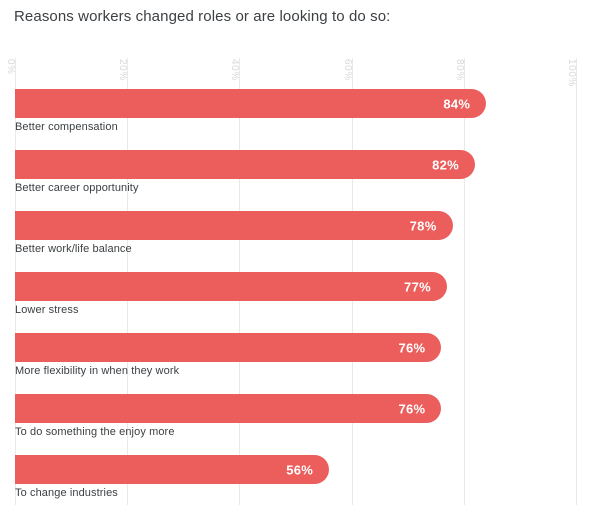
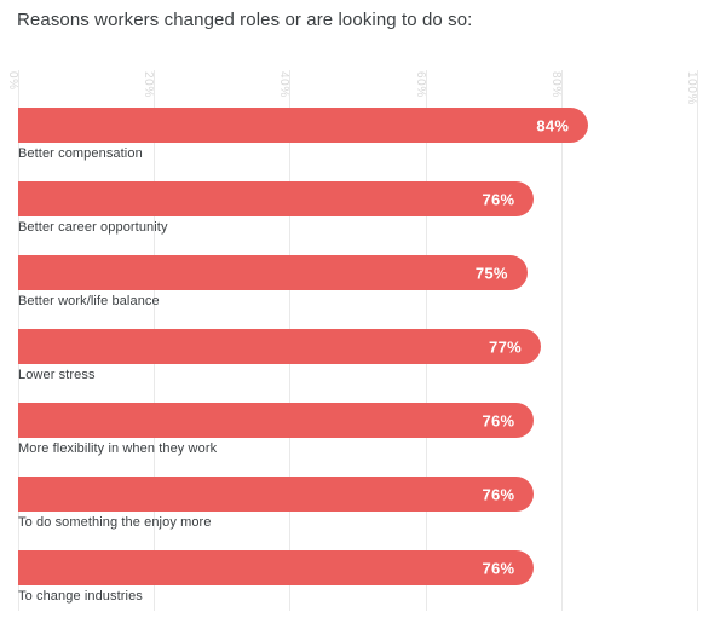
Better career opportunity: 82% -> 76%
Better work/life balance: 78% -> 75%
To change industries: 56% -> 76%
